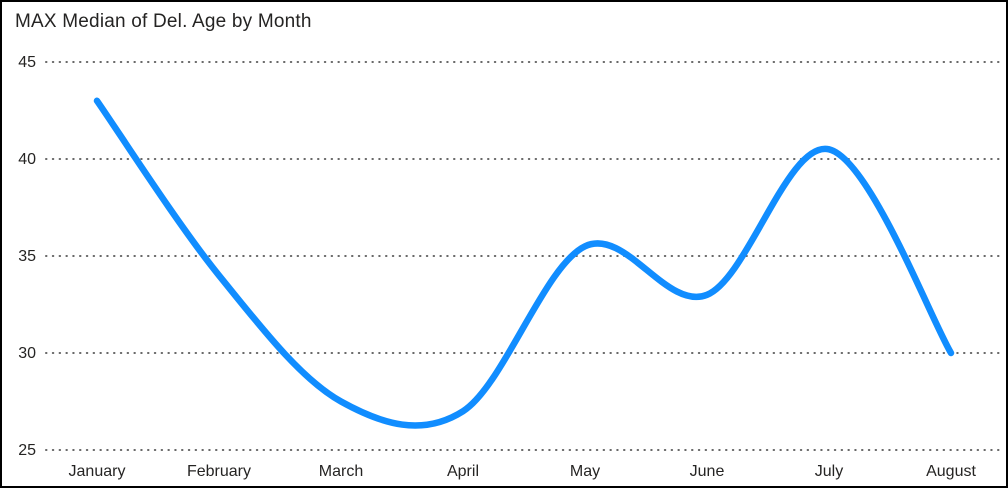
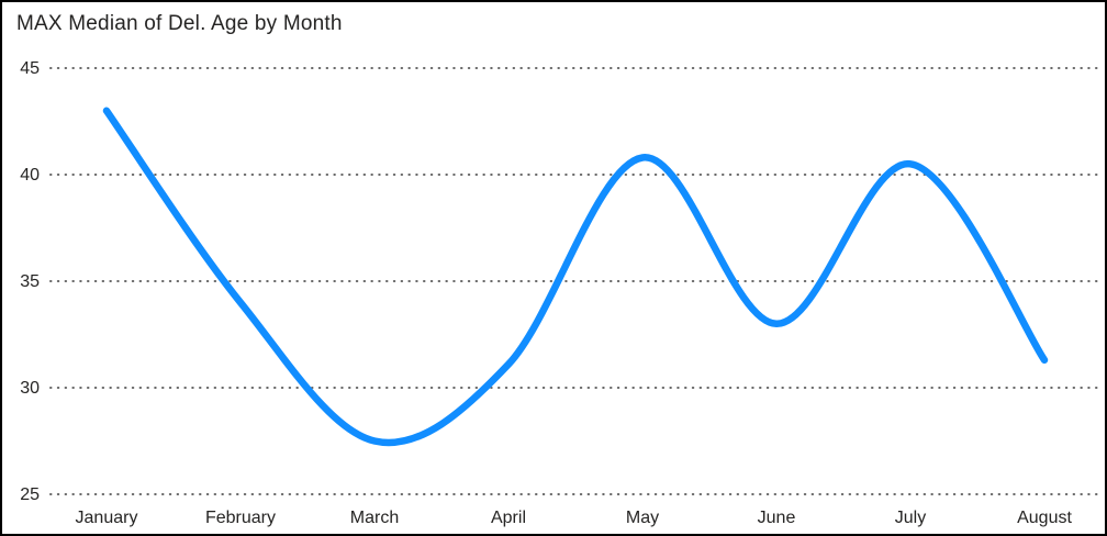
April: 27.0 -> 31.1
May: 35.5 -> 40.8
August: 30.0 -> 31.3
